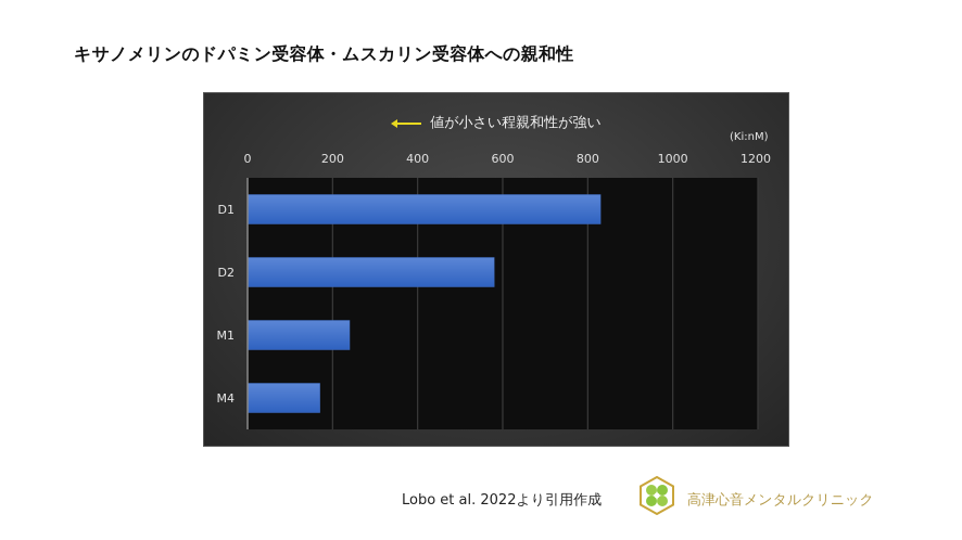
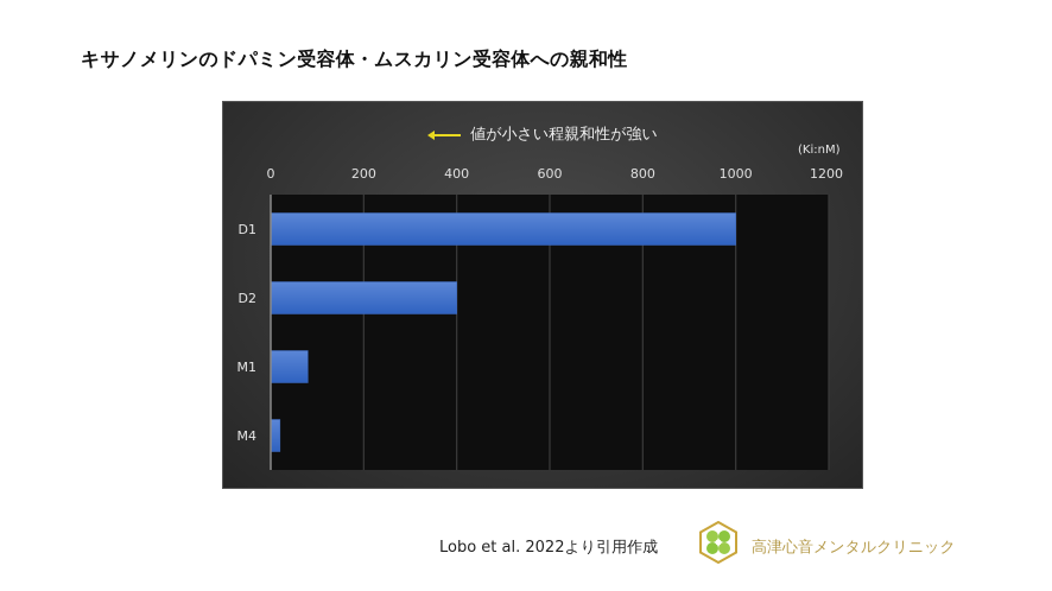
D1: 830 -> 1000
D2: 580 -> 400
M1: 240 -> 80
M4: 170 -> 20
